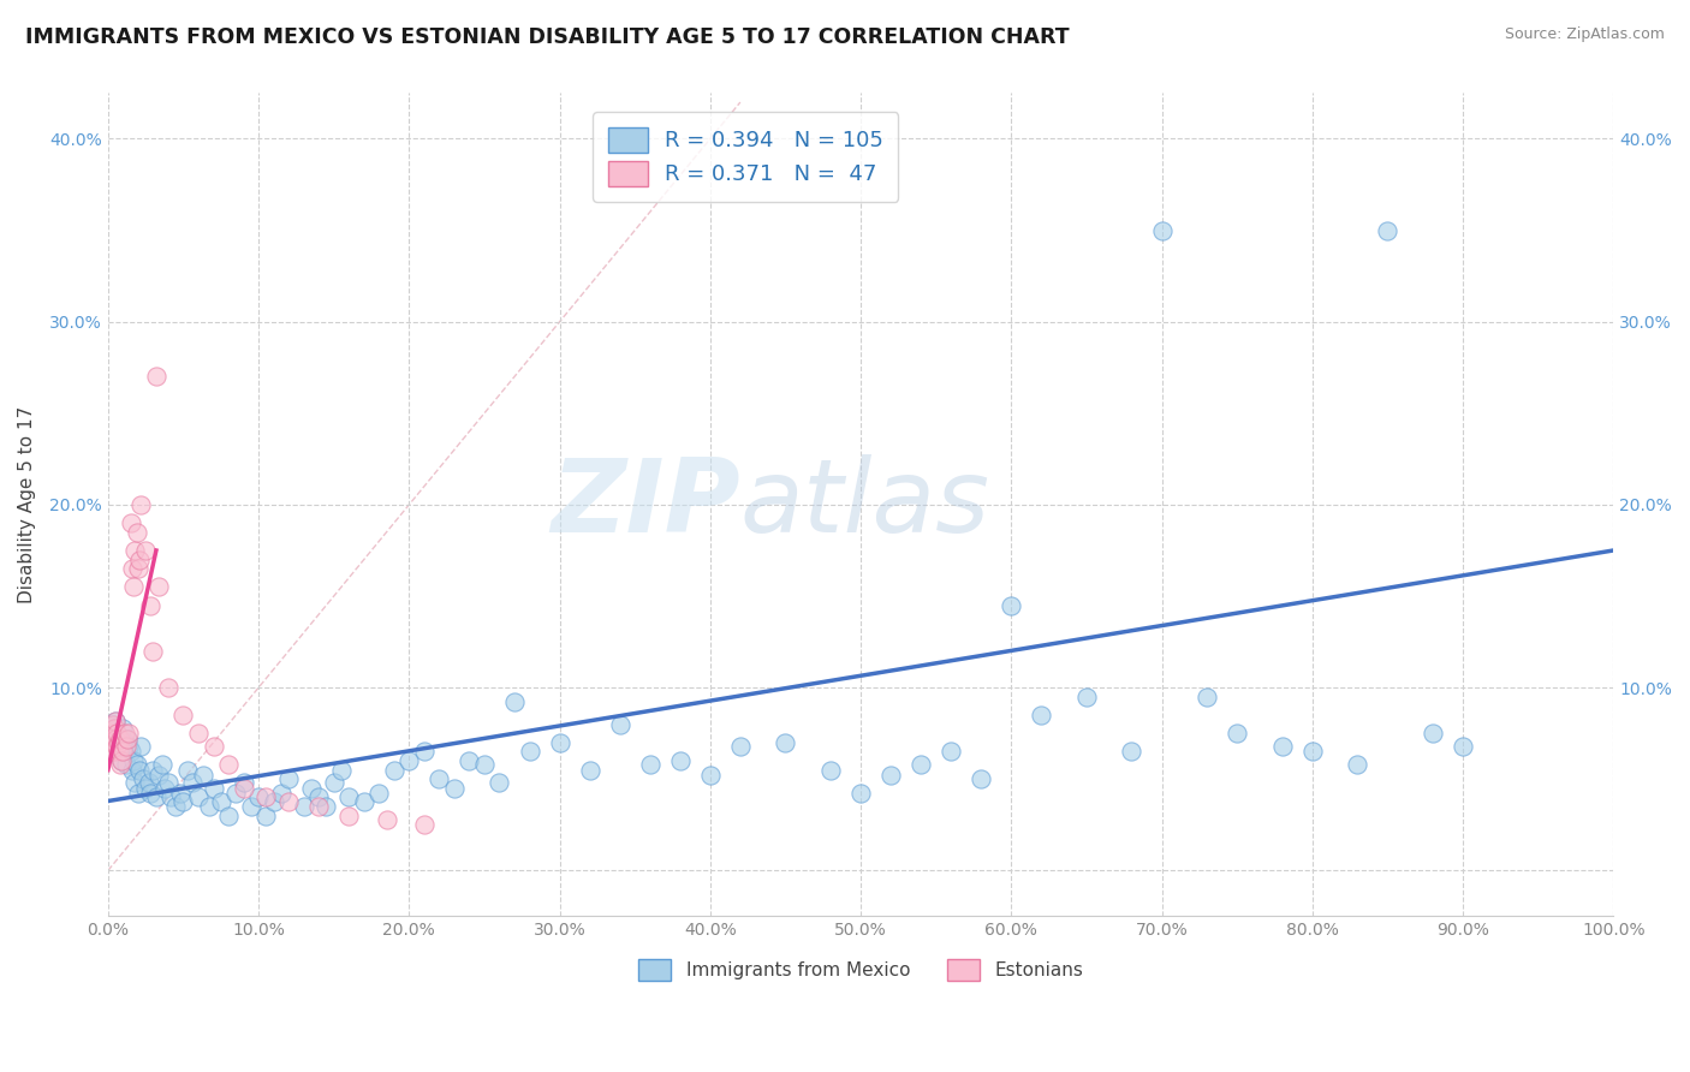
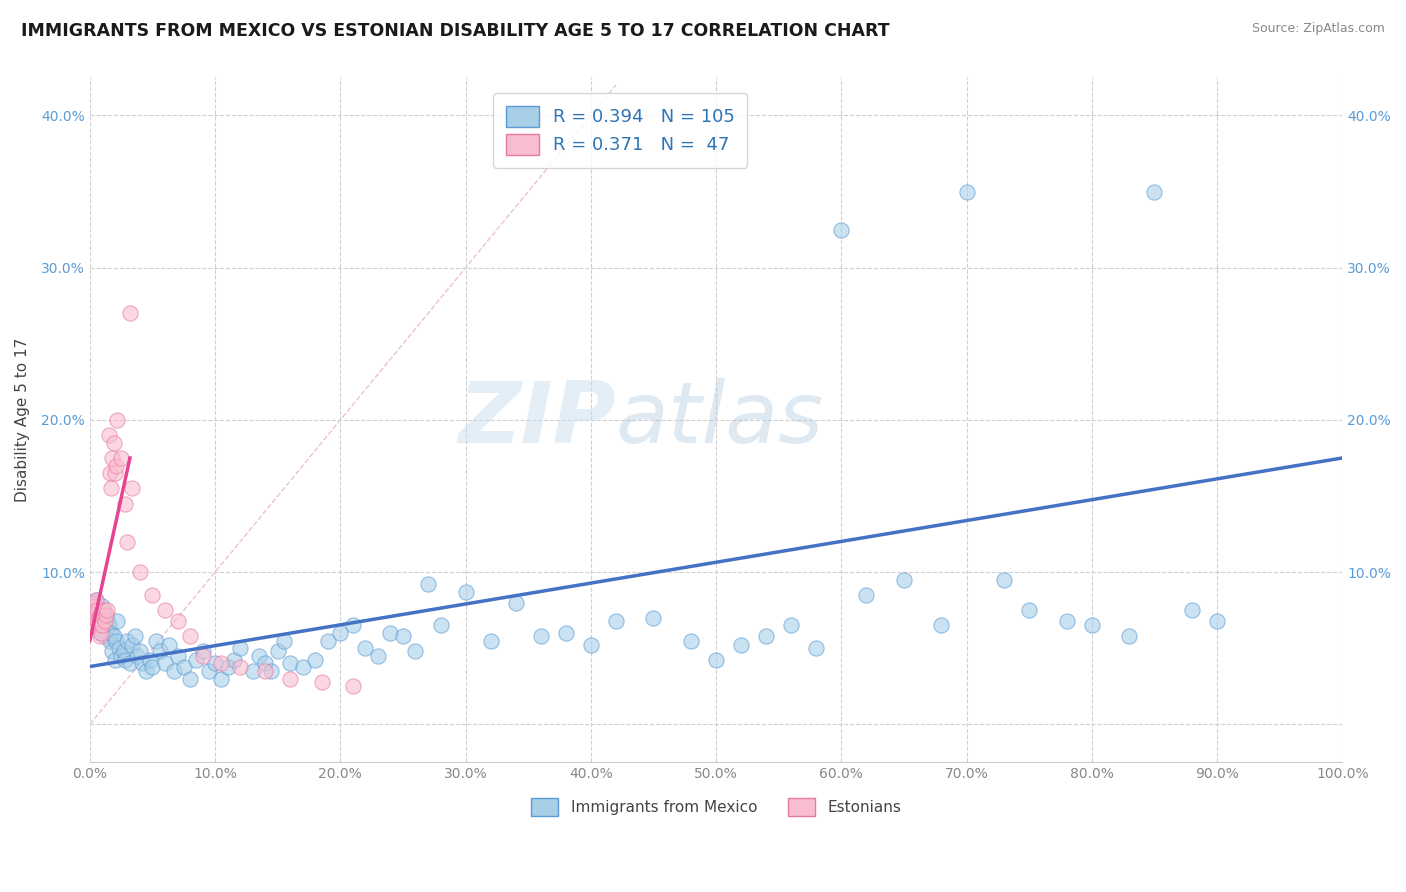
Immigrants from Mexico/30.0%: 7.0% -> 8.7%
Immigrants from Mexico/60.0%: 14.5% -> 32.5%
